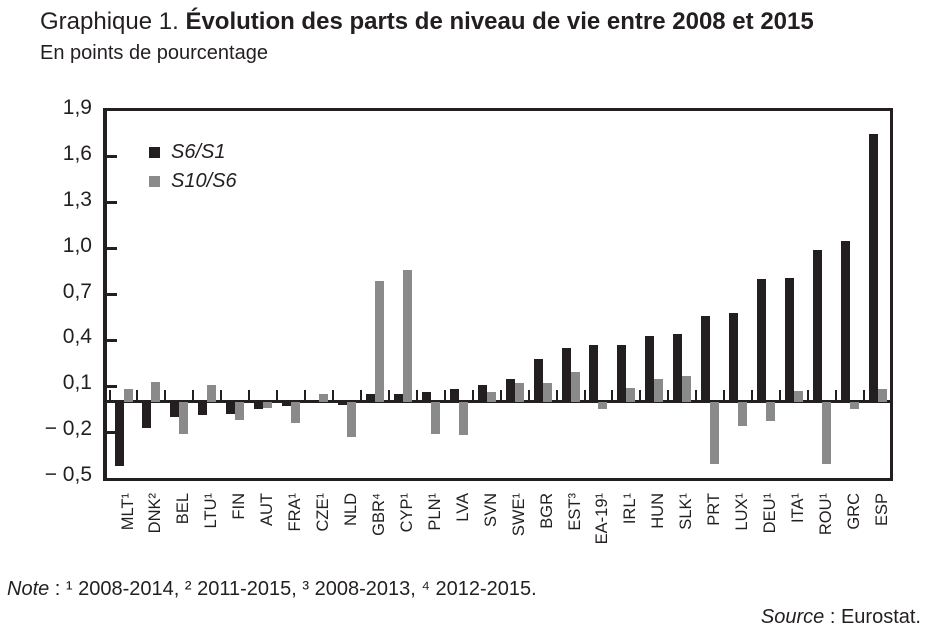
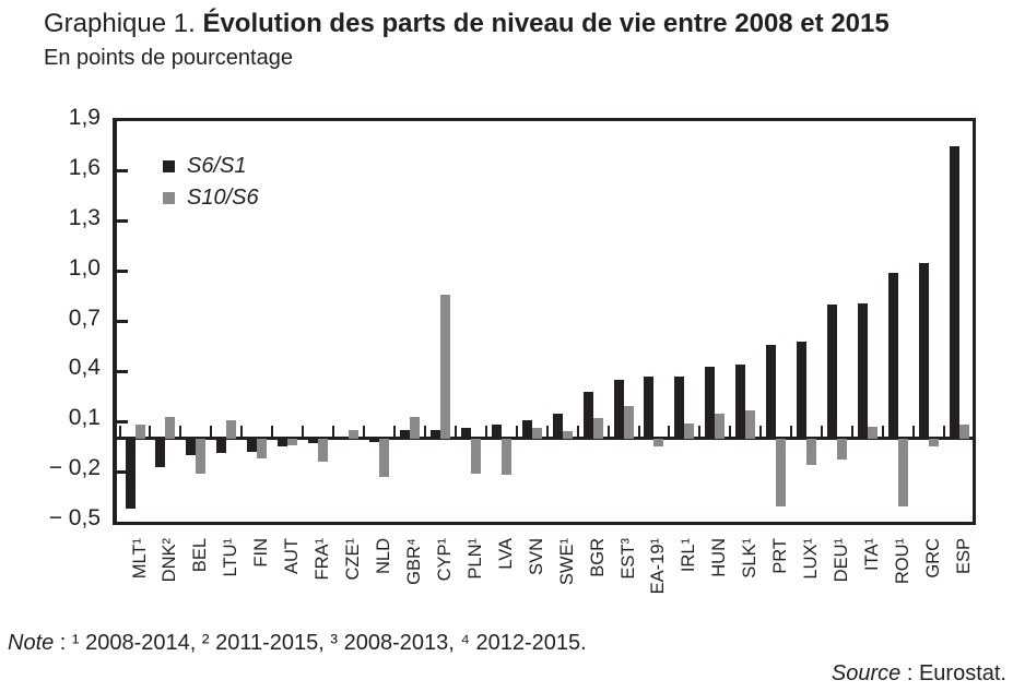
S10/S6/GBR⁴: 0,79 -> 0,13
S10/S6/SWE¹: 0,12 -> 0,04
